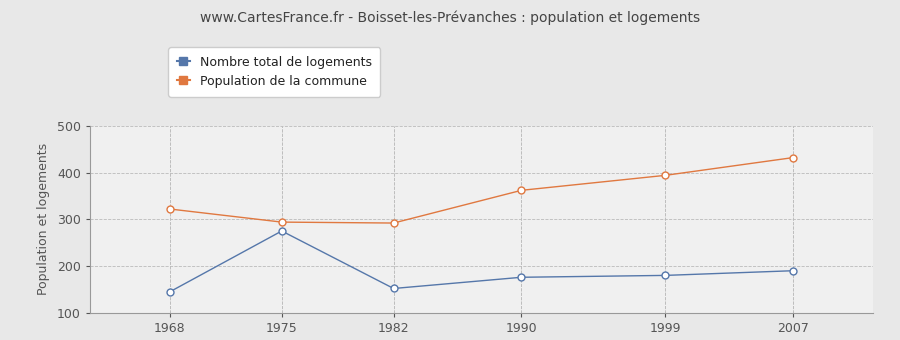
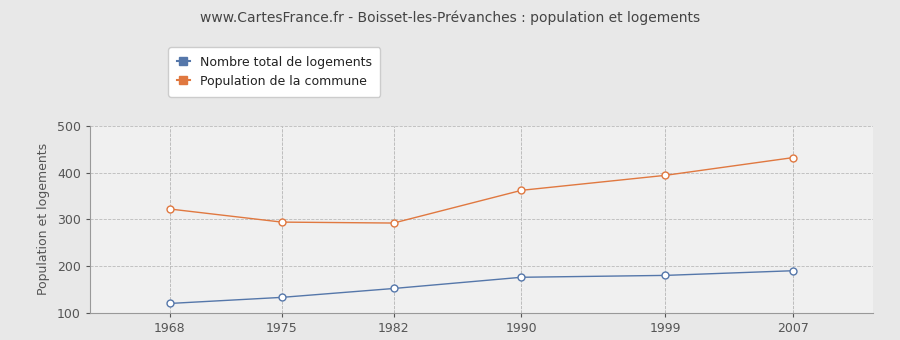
Nombre total de logements/1968: 145 -> 120
Nombre total de logements/1975: 275 -> 133
